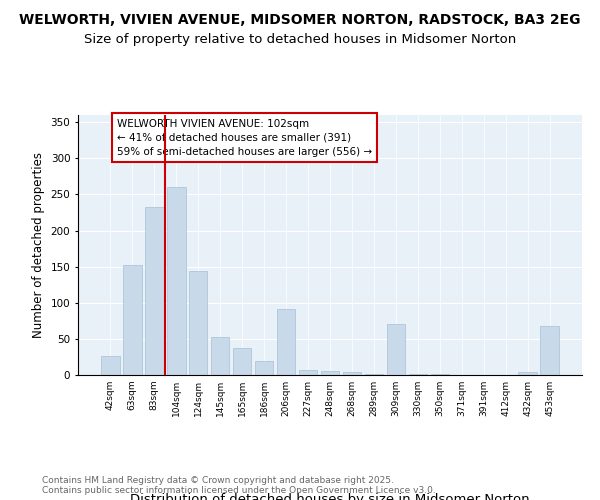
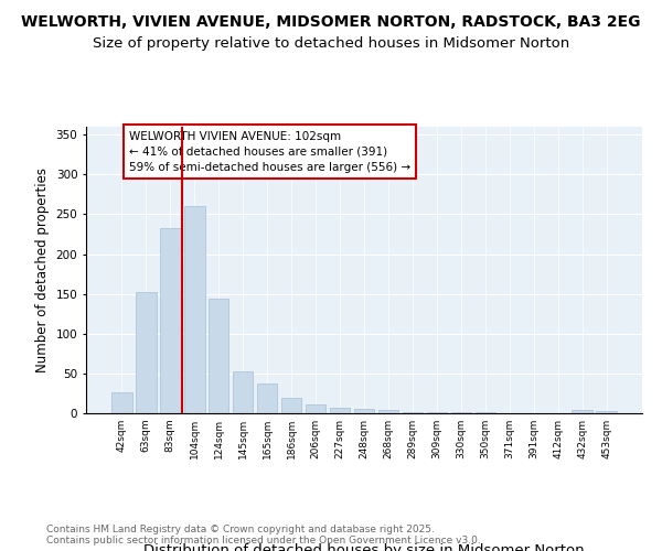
206sqm: 92 -> 11
309sqm: 70 -> 1
453sqm: 68 -> 3
